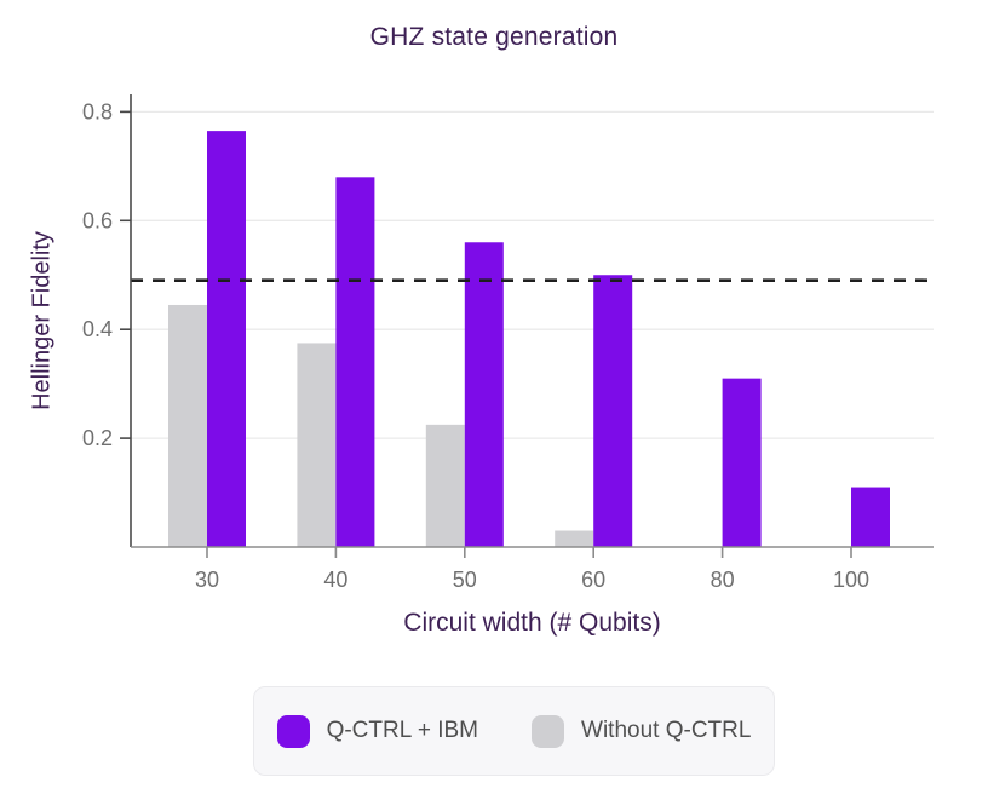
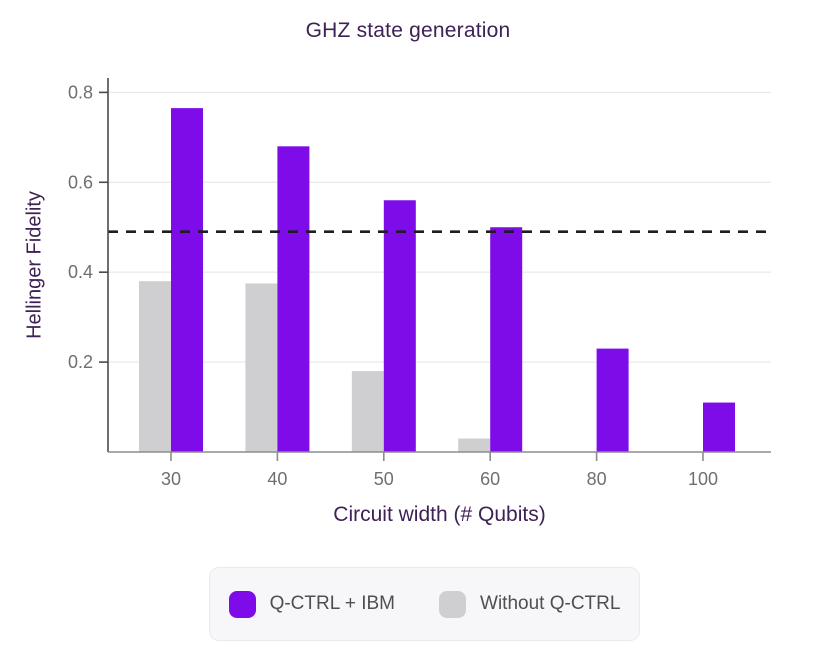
Without Q-CTRL/30: 0.45 -> 0.38
Without Q-CTRL/50: 0.23 -> 0.18
Q-CTRL + IBM/80: 0.31 -> 0.23
